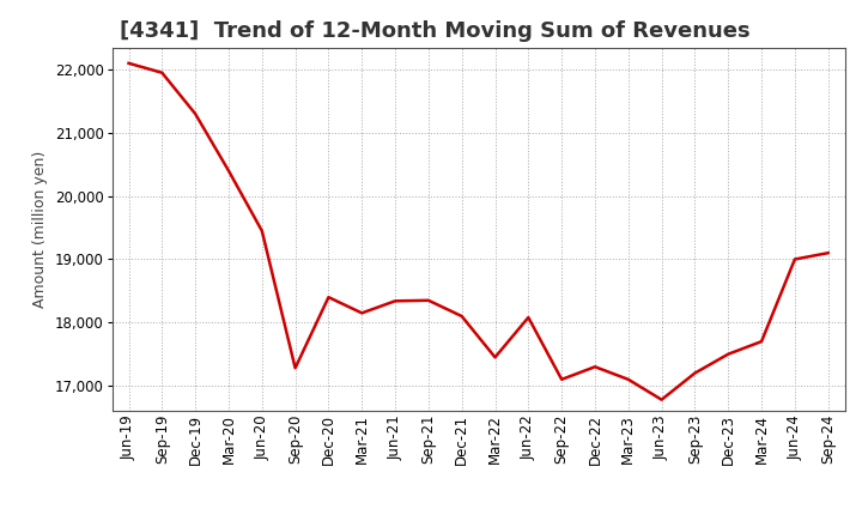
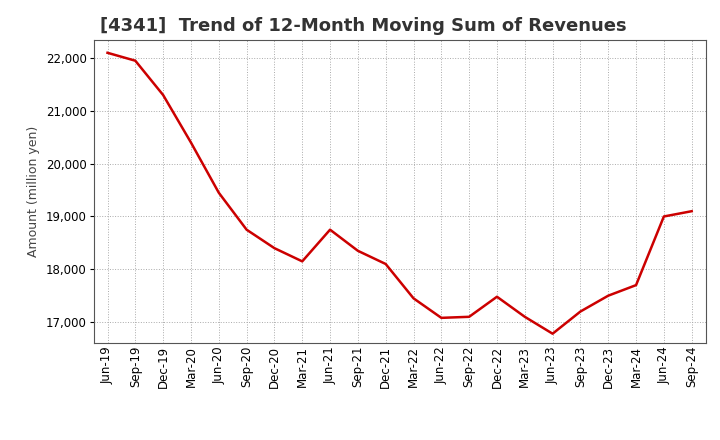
Sep-20: 17,280 -> 18,750
Jun-21: 18,340 -> 18,750
Jun-22: 18,080 -> 17,080
Dec-22: 17,300 -> 17,480
